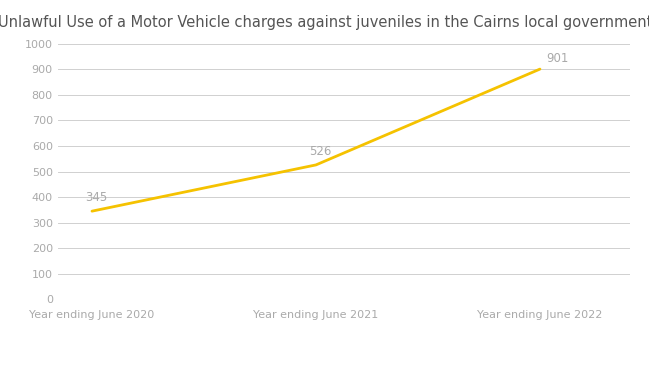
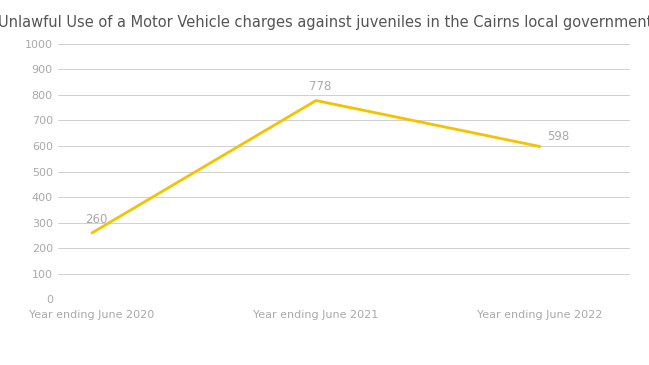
Year ending June 2020: 345 -> 260
Year ending June 2021: 526 -> 778
Year ending June 2022: 901 -> 598
